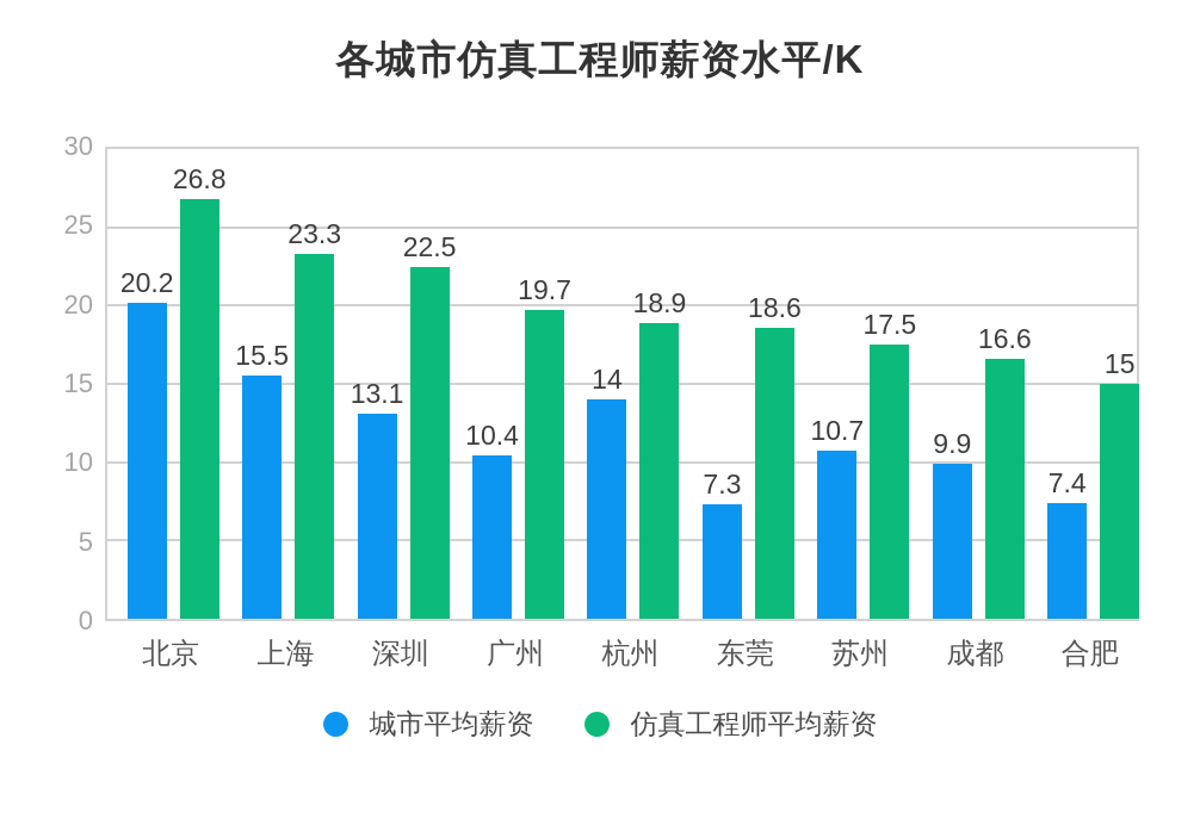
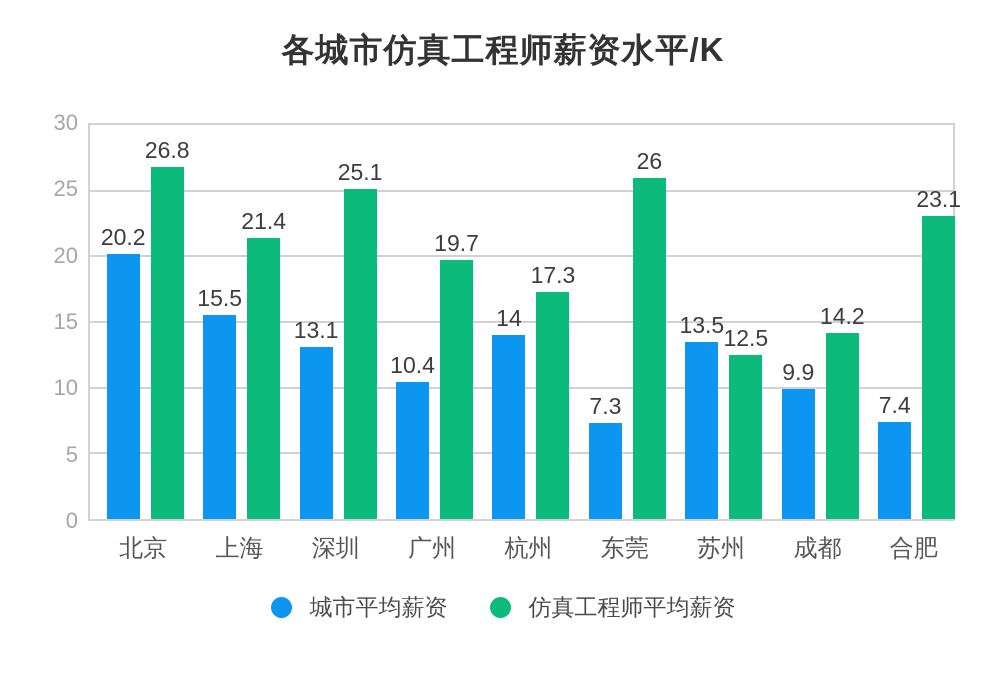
仿真工程师平均薪资/上海: 23.3 -> 21.4
仿真工程师平均薪资/深圳: 22.5 -> 25.1
仿真工程师平均薪资/杭州: 18.9 -> 17.3
仿真工程师平均薪资/东莞: 18.6 -> 26
城市平均薪资/苏州: 10.7 -> 13.5
仿真工程师平均薪资/苏州: 17.5 -> 12.5
仿真工程师平均薪资/成都: 16.6 -> 14.2
仿真工程师平均薪资/合肥: 15 -> 23.1
